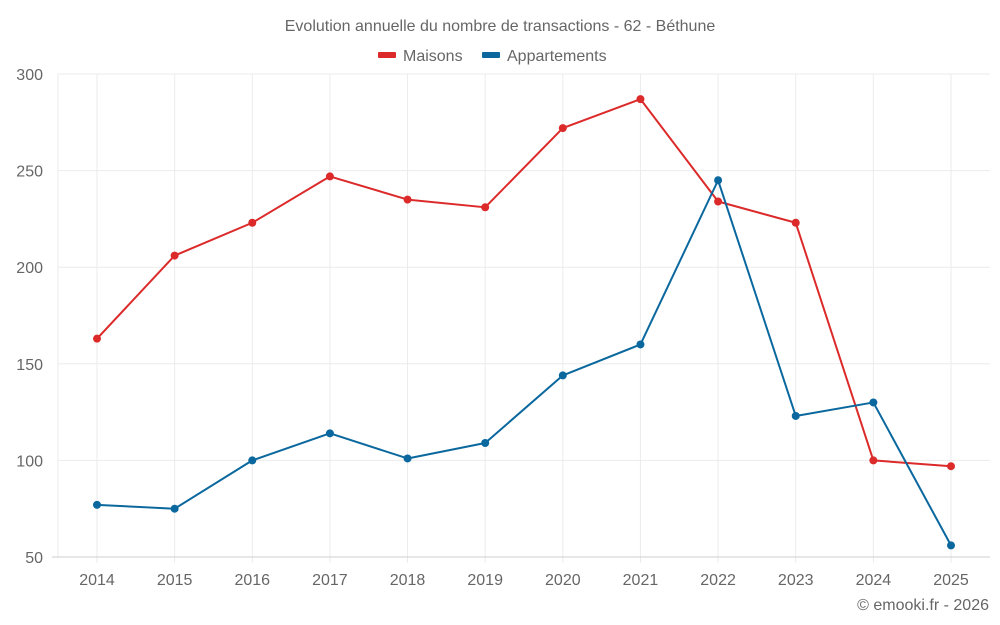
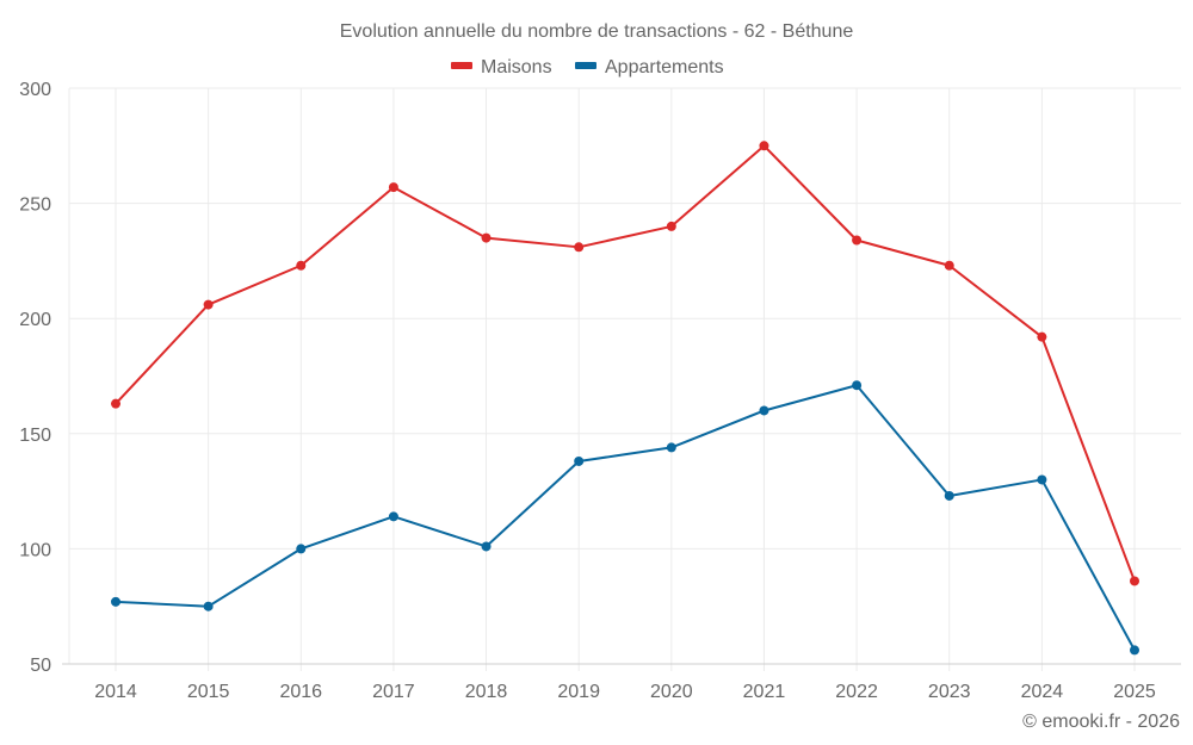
Maisons/2017: 247 -> 257
Appartements/2019: 109 -> 138
Maisons/2020: 272 -> 240
Maisons/2021: 287 -> 275
Appartements/2022: 245 -> 171
Maisons/2024: 100 -> 192
Maisons/2025: 97 -> 86
